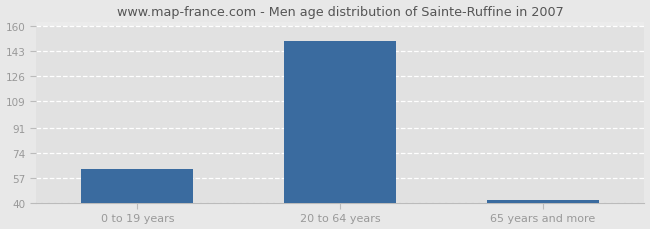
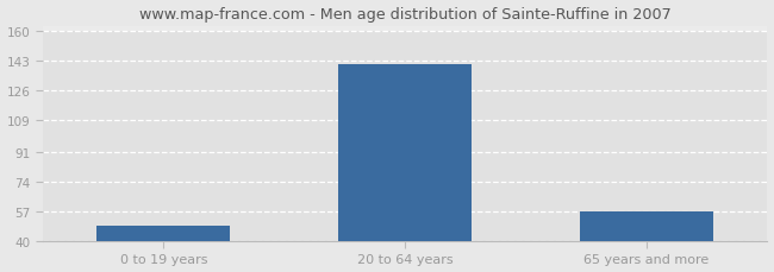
0 to 19 years: 63 -> 49
20 to 64 years: 150 -> 141
65 years and more: 42 -> 57
